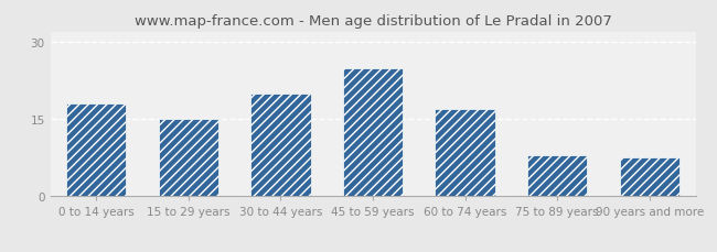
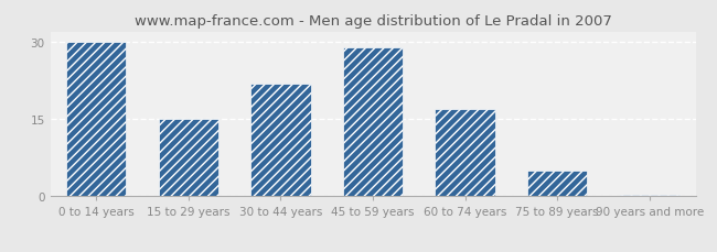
0 to 14 years: 18.0 -> 30.0
30 to 44 years: 20.0 -> 22.0
45 to 59 years: 25.0 -> 29.0
75 to 89 years: 8.0 -> 5.0
90 years and more: 7.5 -> 0.4
